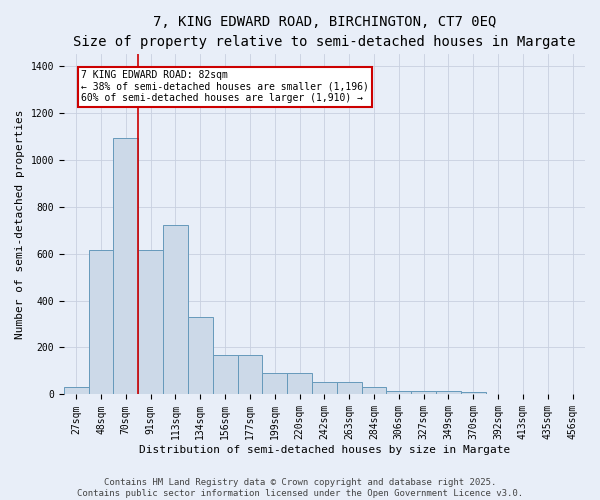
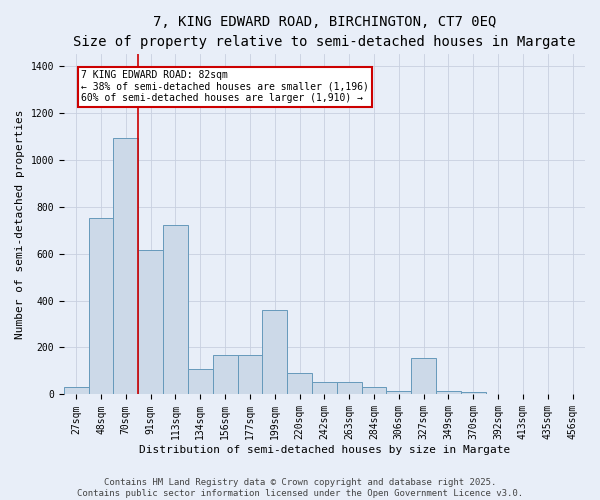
48sqm: 615 -> 750
134sqm: 330 -> 110
199sqm: 90 -> 360
327sqm: 13 -> 155
